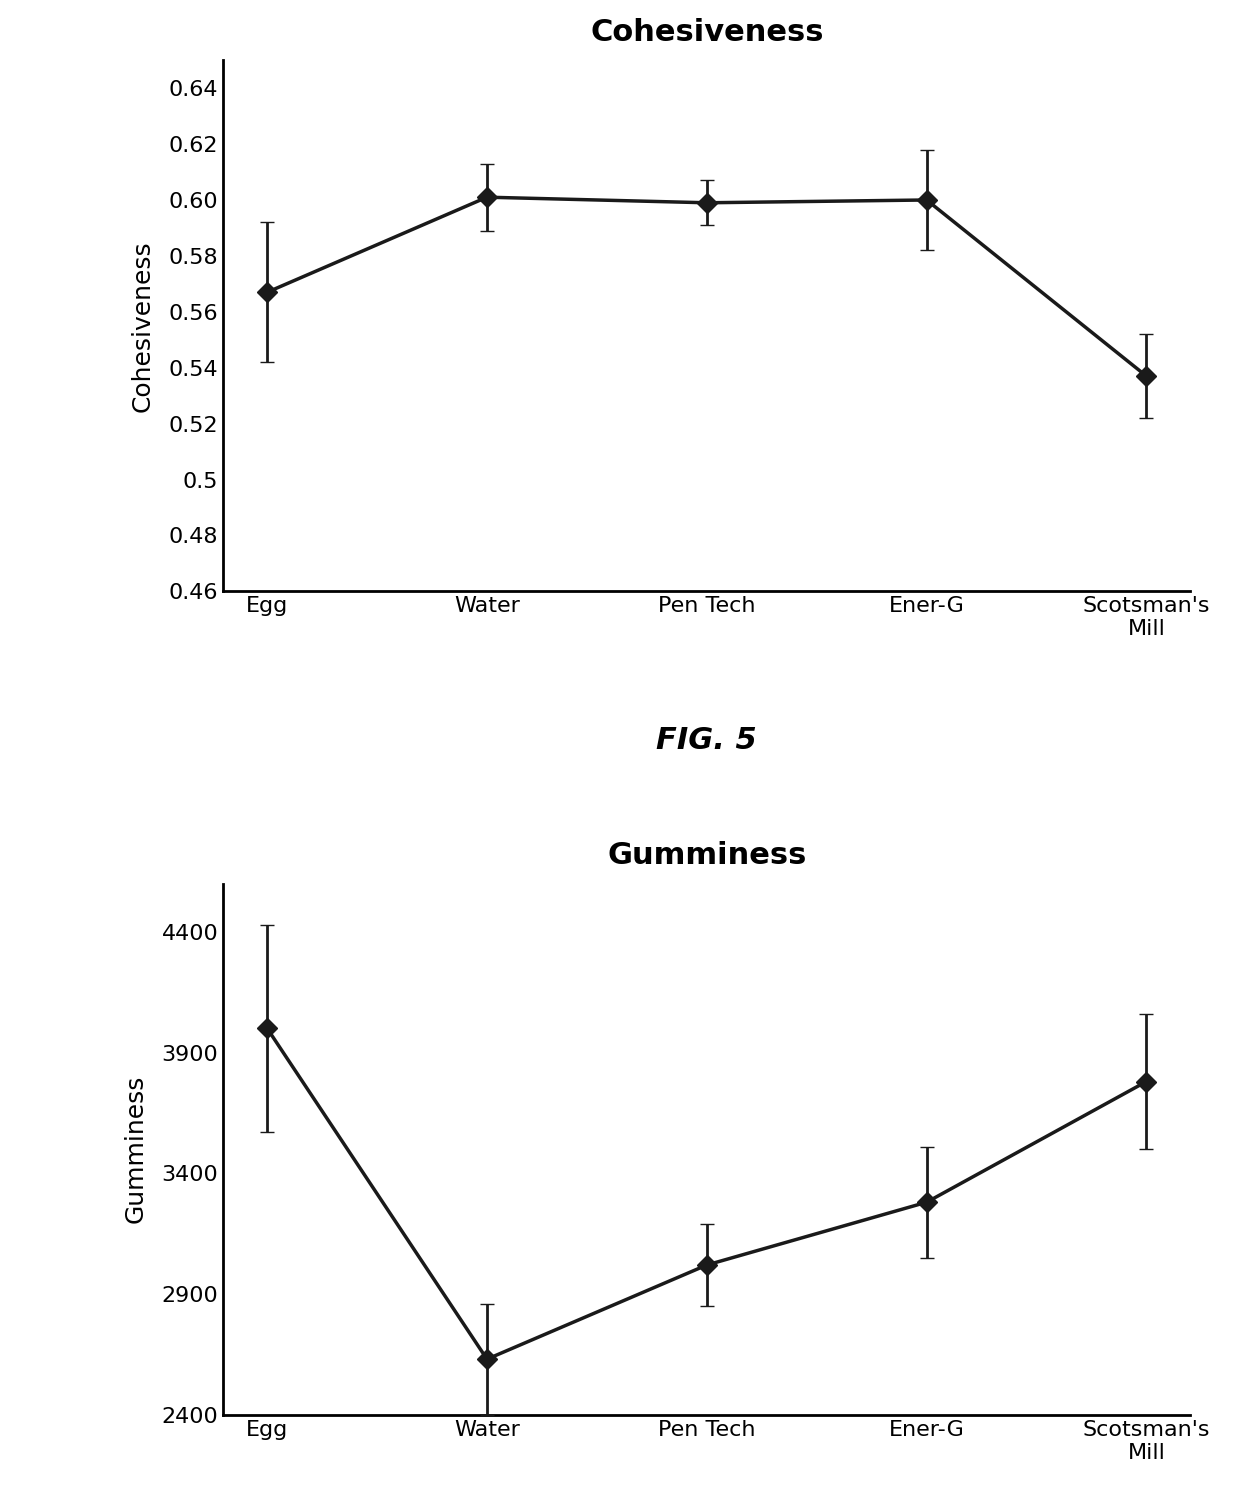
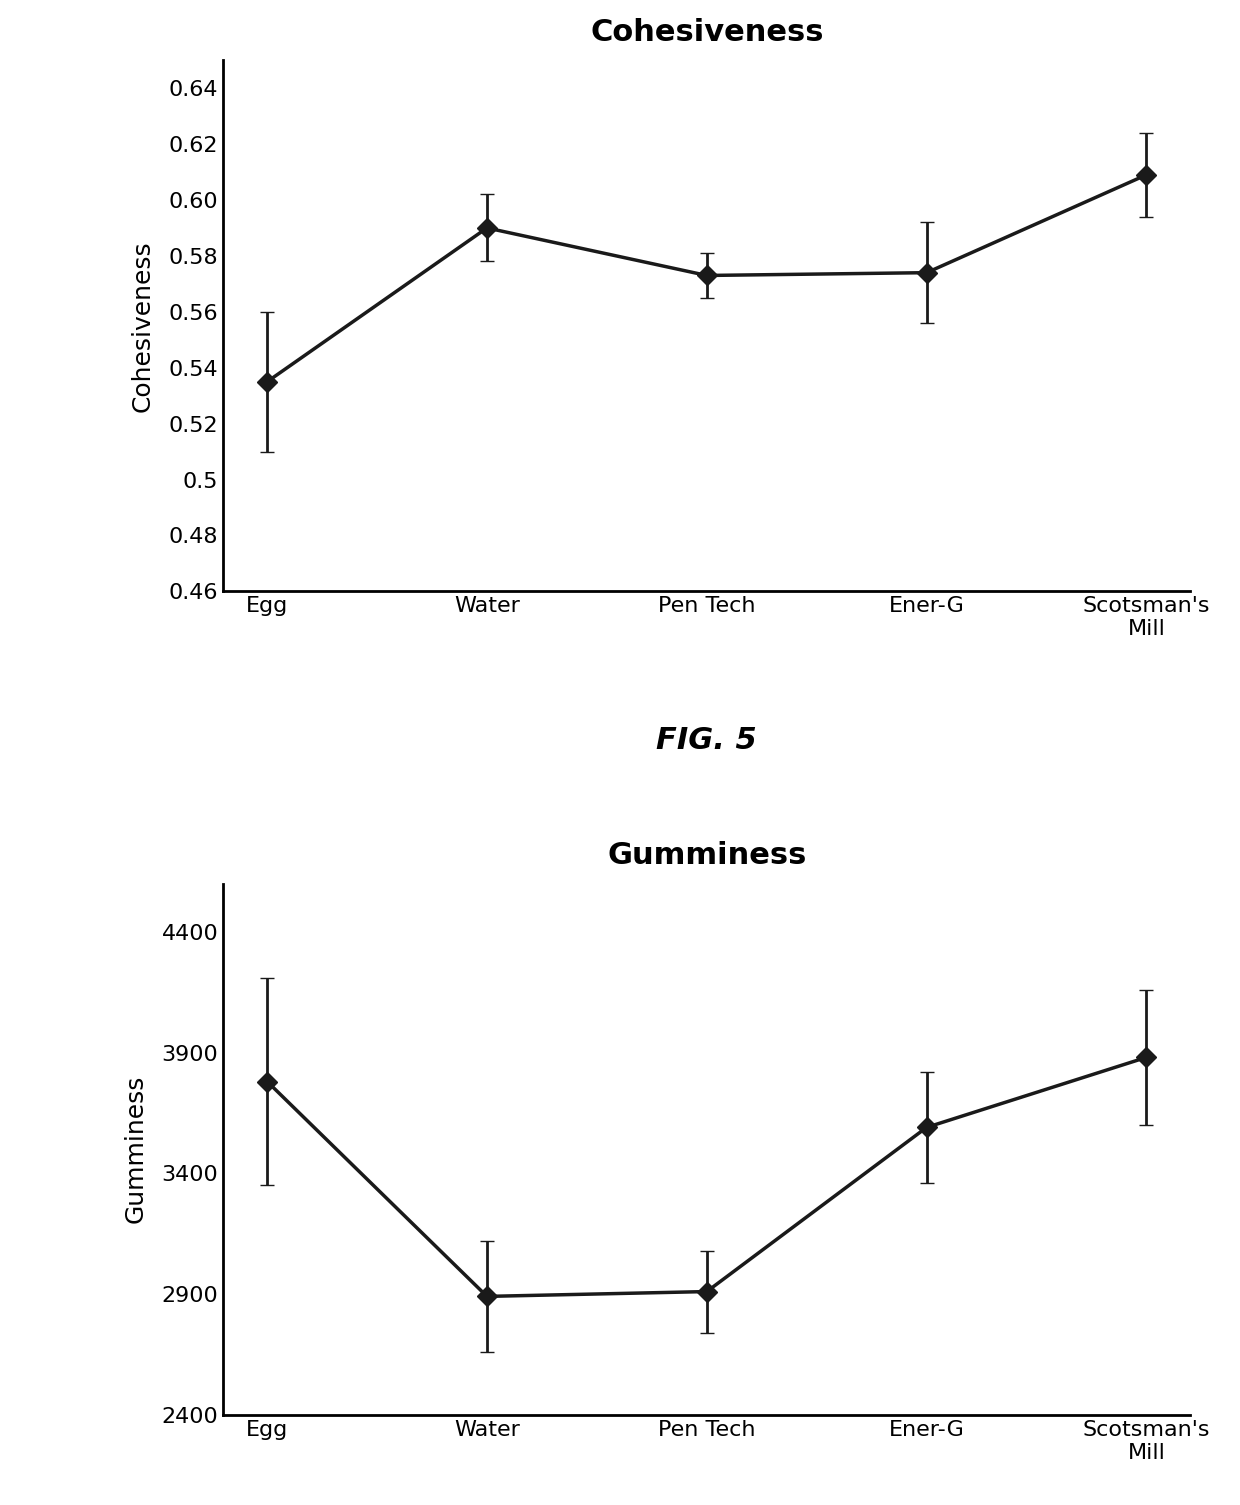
Cohesiveness/Egg: 0.567 -> 0.535
Cohesiveness/Water: 0.601 -> 0.590
Cohesiveness/Pen Tech: 0.599 -> 0.573
Cohesiveness/Ener-G: 0.600 -> 0.574
Cohesiveness/Scotsman's Mill: 0.537 -> 0.609
Gumminess/Egg: 4000 -> 3780
Gumminess/Water: 2630 -> 2890
Gumminess/Pen Tech: 3020 -> 2910
Gumminess/Ener-G: 3280 -> 3590
Gumminess/Scotsman's Mill: 3780 -> 3880
